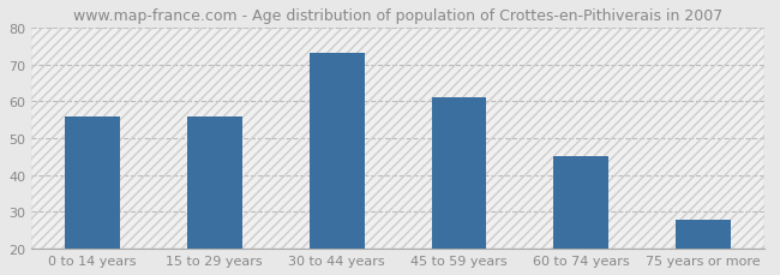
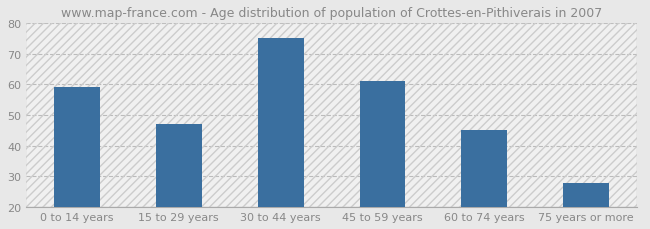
0 to 14 years: 56 -> 59
15 to 29 years: 56 -> 47
30 to 44 years: 73 -> 75
